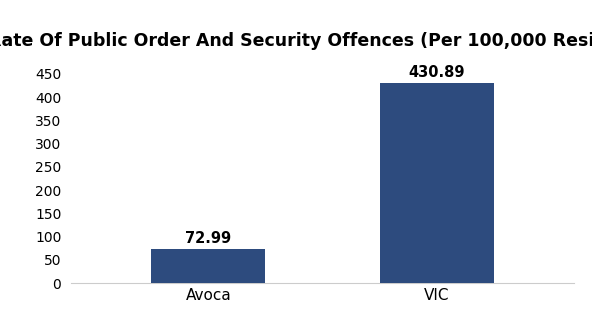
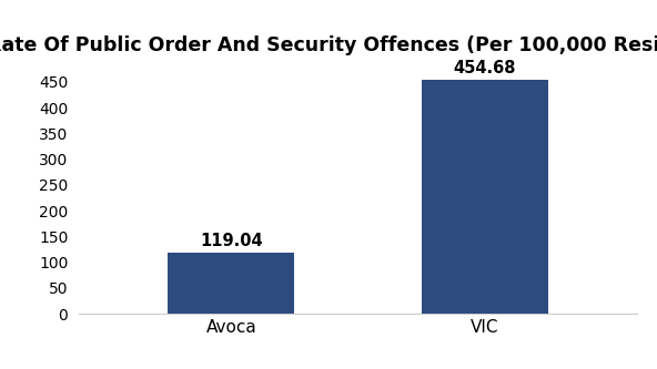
Avoca: 72.99 -> 119.04
VIC: 430.89 -> 454.68
